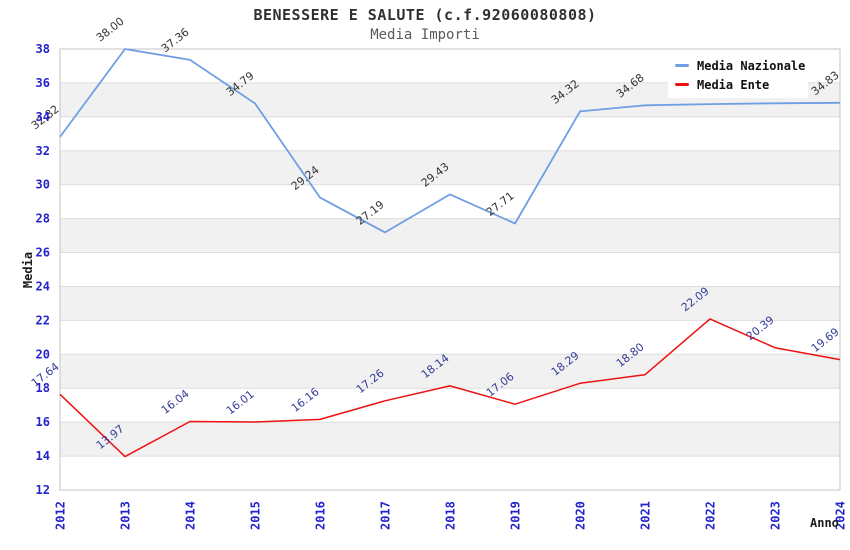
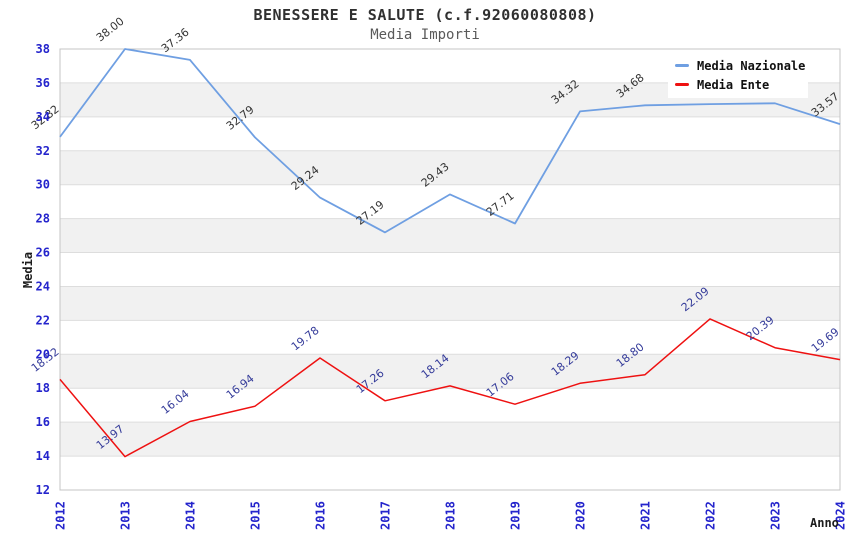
Media Ente/2012: 17.64 -> 18.52
Media Nazionale/2015: 34.79 -> 32.79
Media Ente/2015: 16.01 -> 16.94
Media Ente/2016: 16.16 -> 19.78
Media Nazionale/2024: 34.83 -> 33.57
